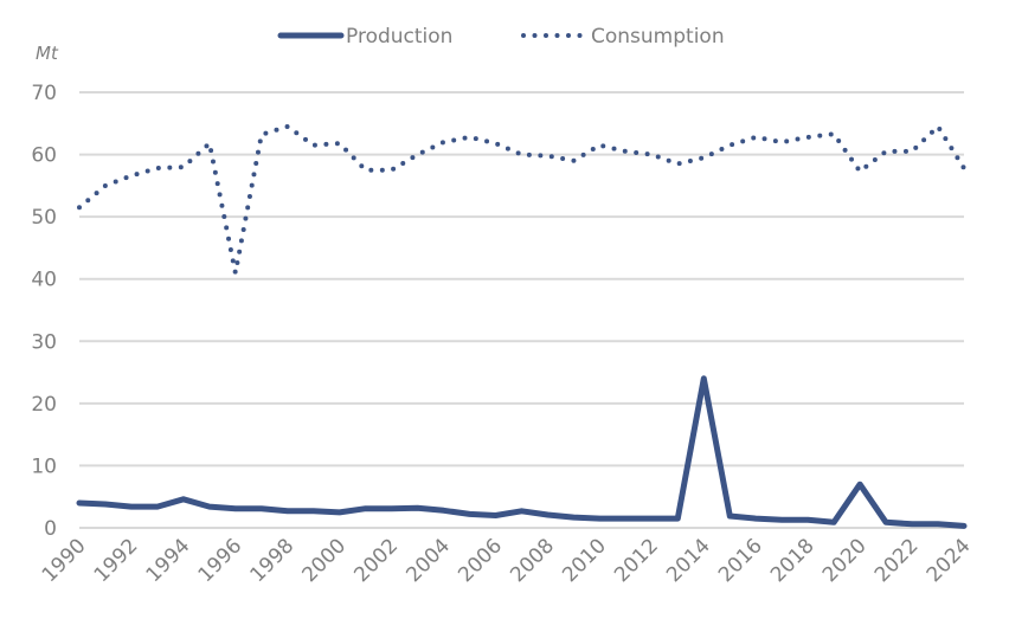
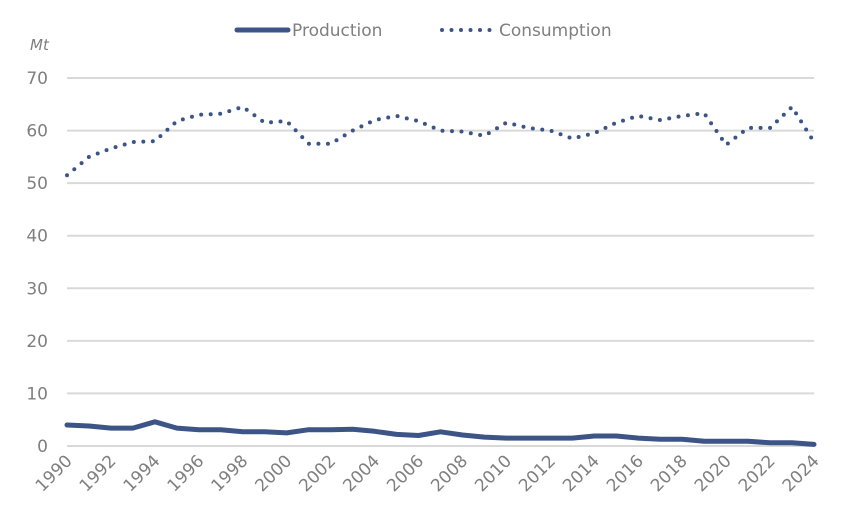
Consumption/1996: 41 -> 63
Production/2014: 24 -> 2
Production/2020: 7 -> 1
